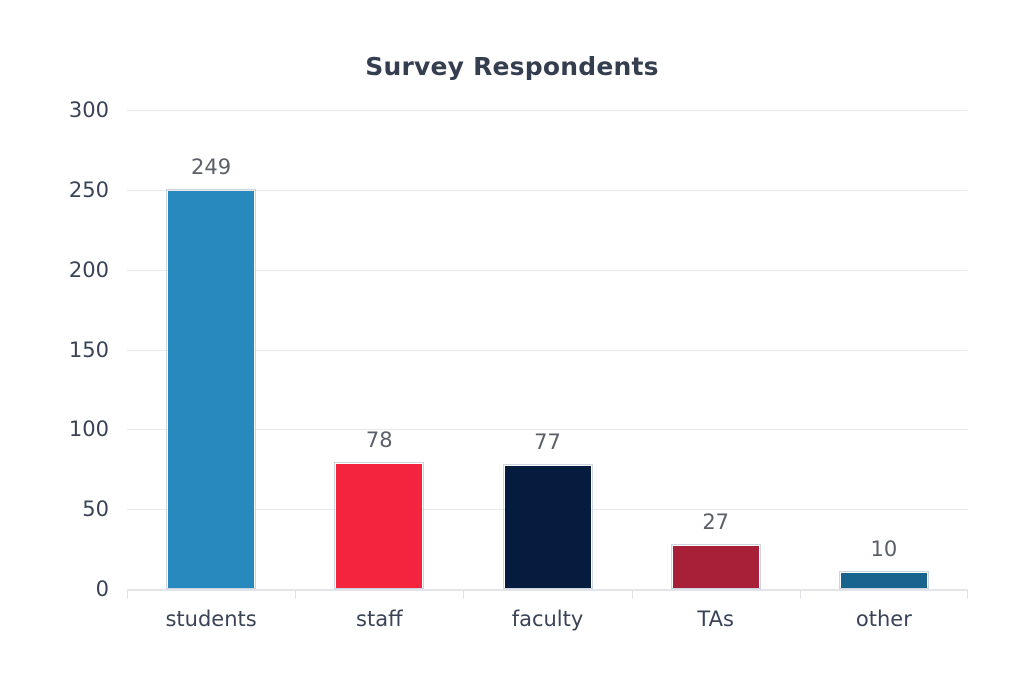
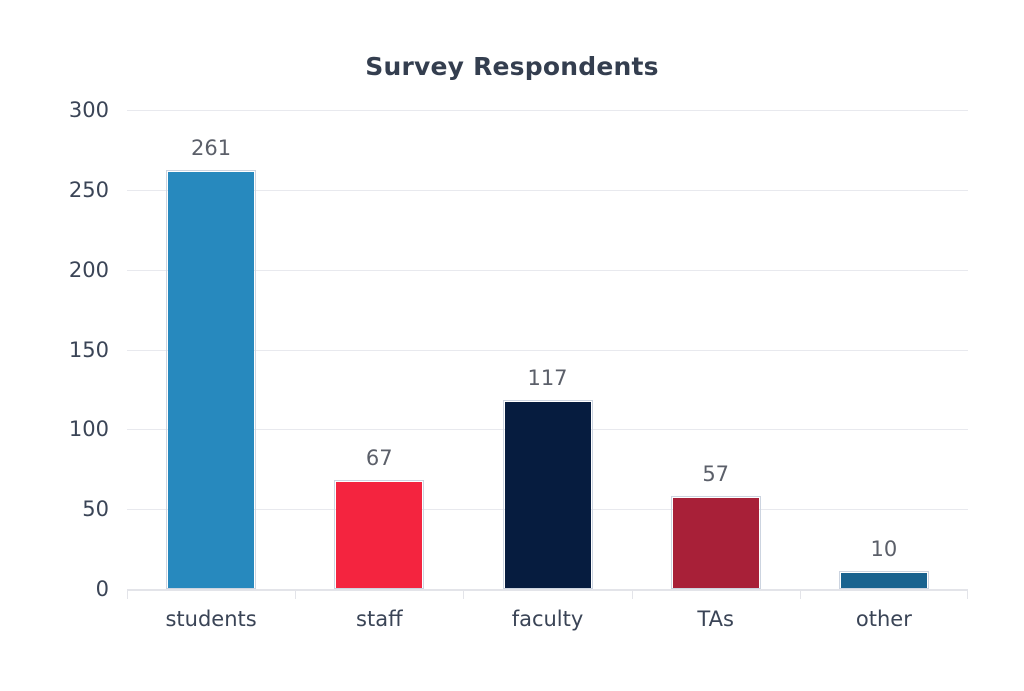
students: 249 -> 261
staff: 78 -> 67
faculty: 77 -> 117
TAs: 27 -> 57
